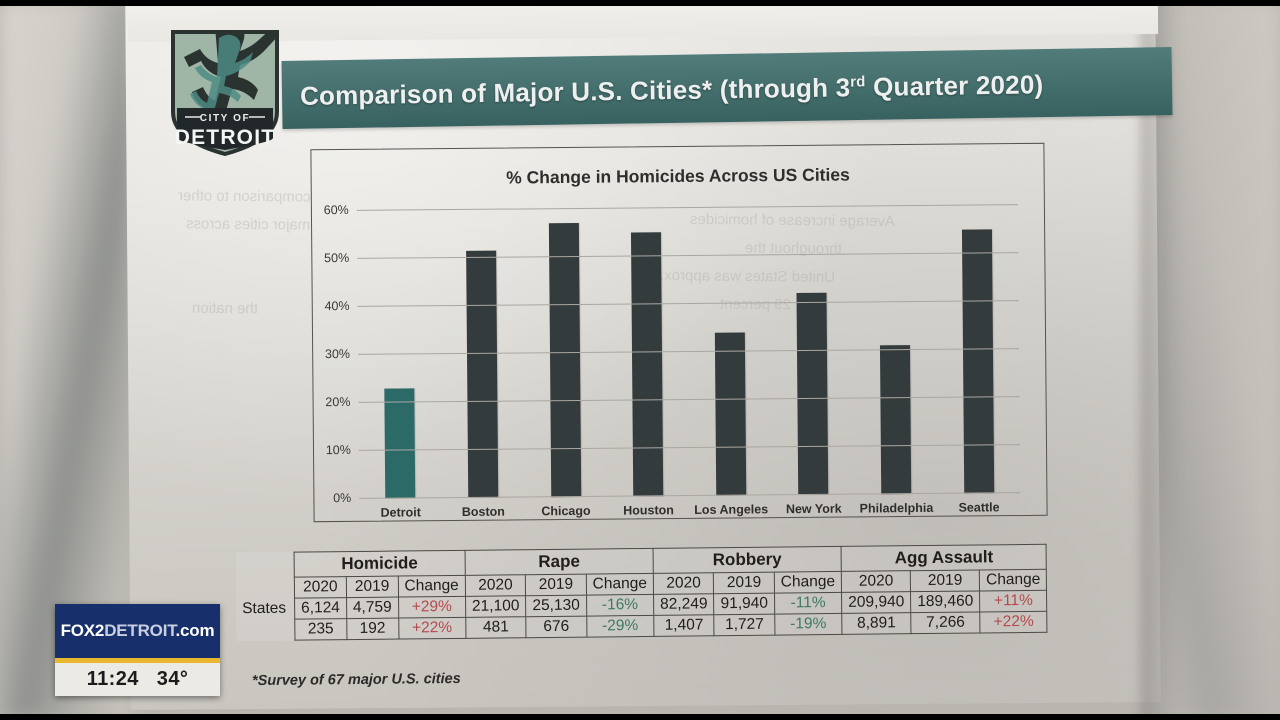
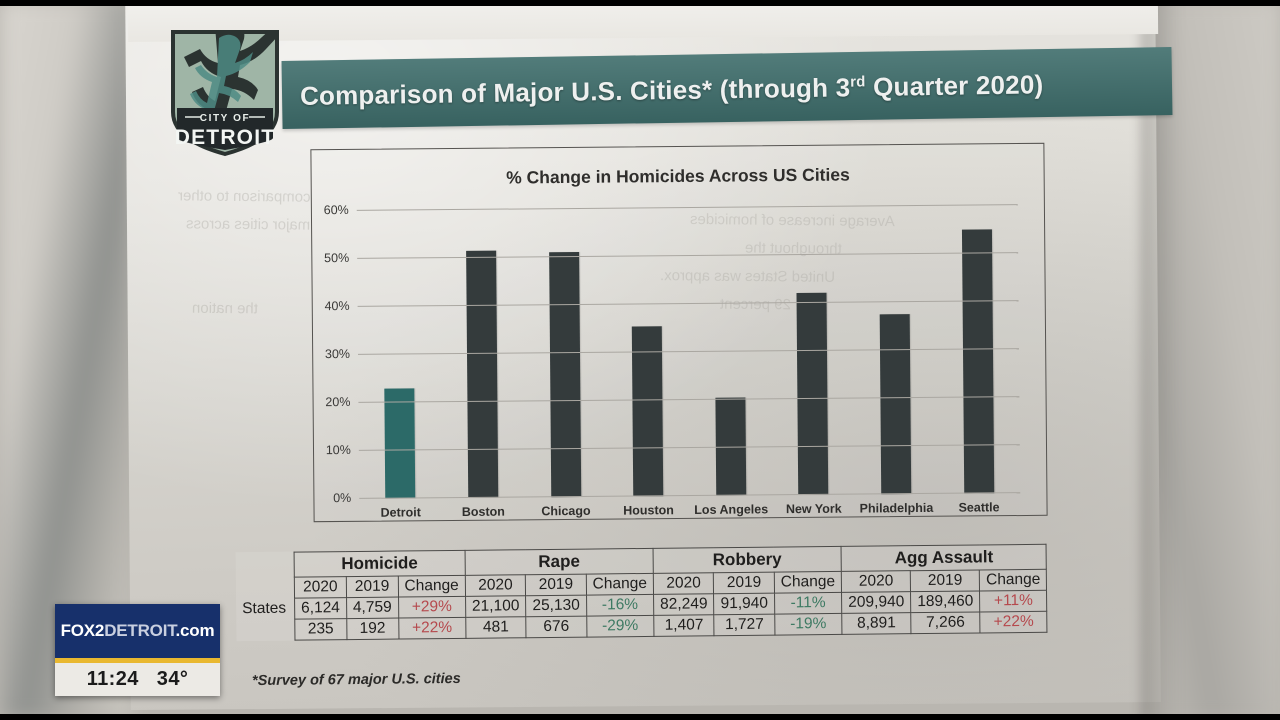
Chicago: 57% -> 51%
Houston: 55% -> 36%
Los Angeles: 34% -> 20%
Philadelphia: 31% -> 38%
